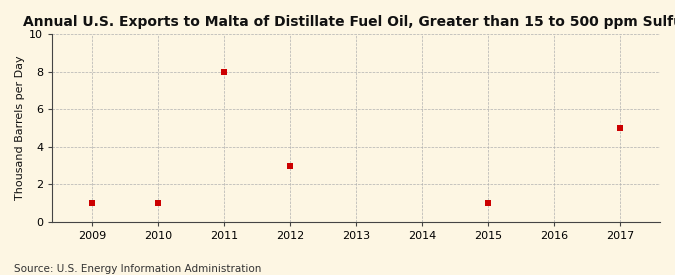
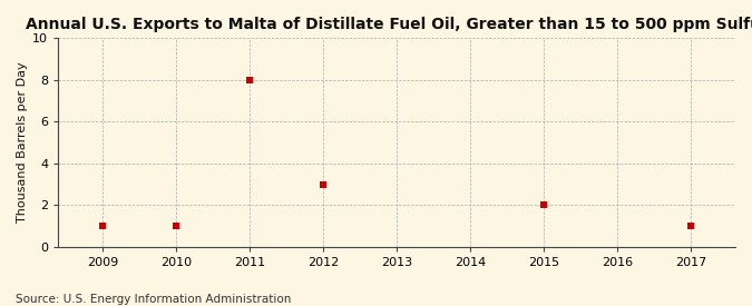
2015: 1 -> 2
2017: 5 -> 1
